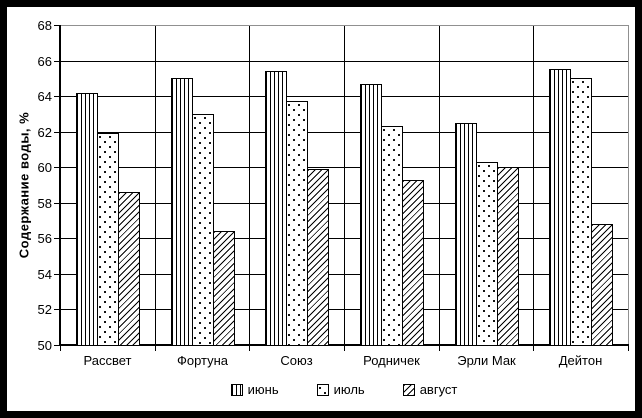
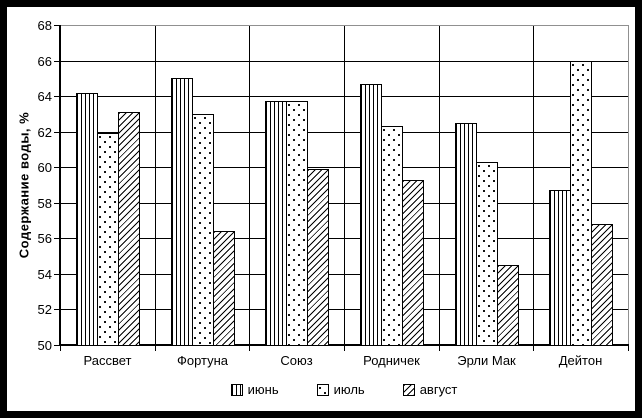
август/Рассвет: 58.6 -> 63.1
июнь/Союз: 65.4 -> 63.7
август/Эрли Мак: 60.0 -> 54.5
июнь/Дейтон: 65.5 -> 58.7
июль/Дейтон: 65.0 -> 66.0
